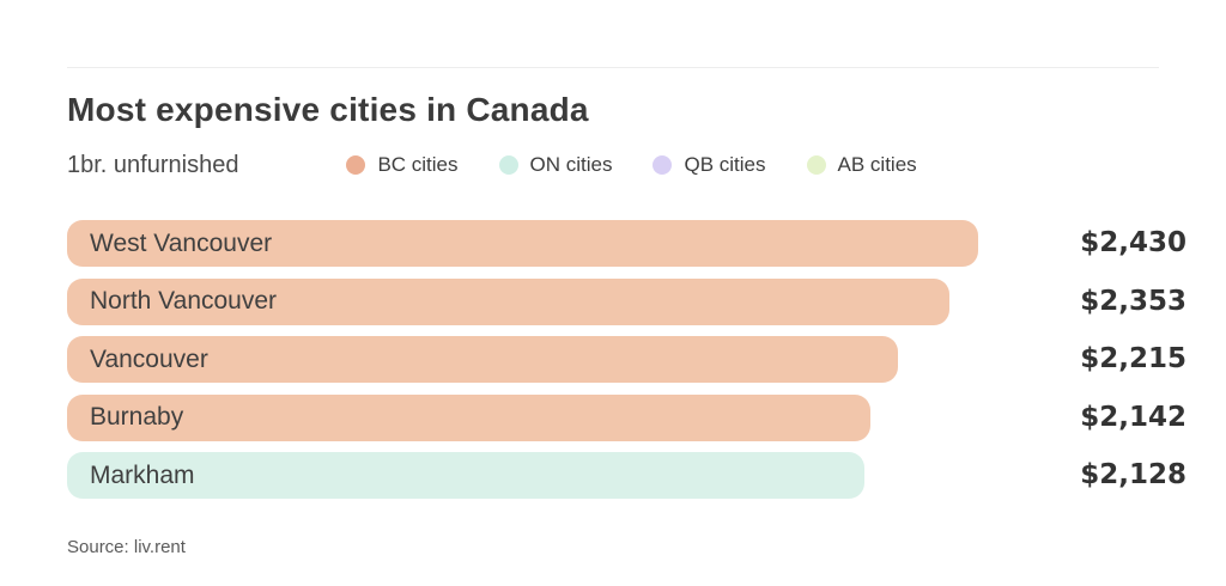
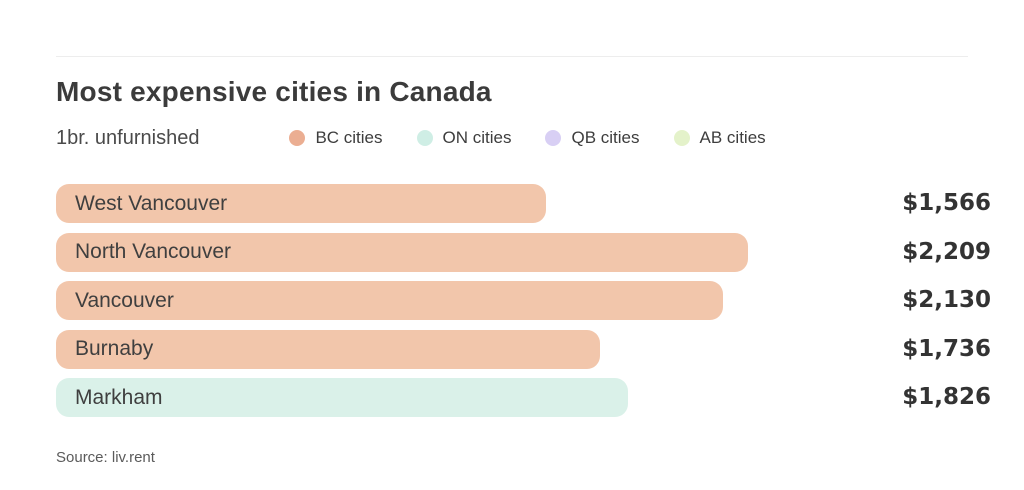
West Vancouver: $2,430 -> $1,566
North Vancouver: $2,353 -> $2,209
Vancouver: $2,215 -> $2,130
Burnaby: $2,142 -> $1,736
Markham: $2,128 -> $1,826
